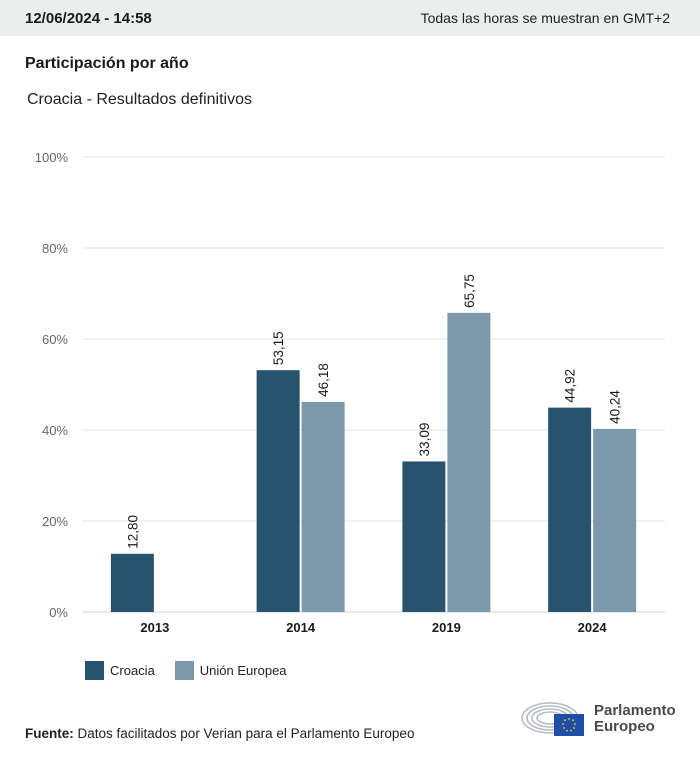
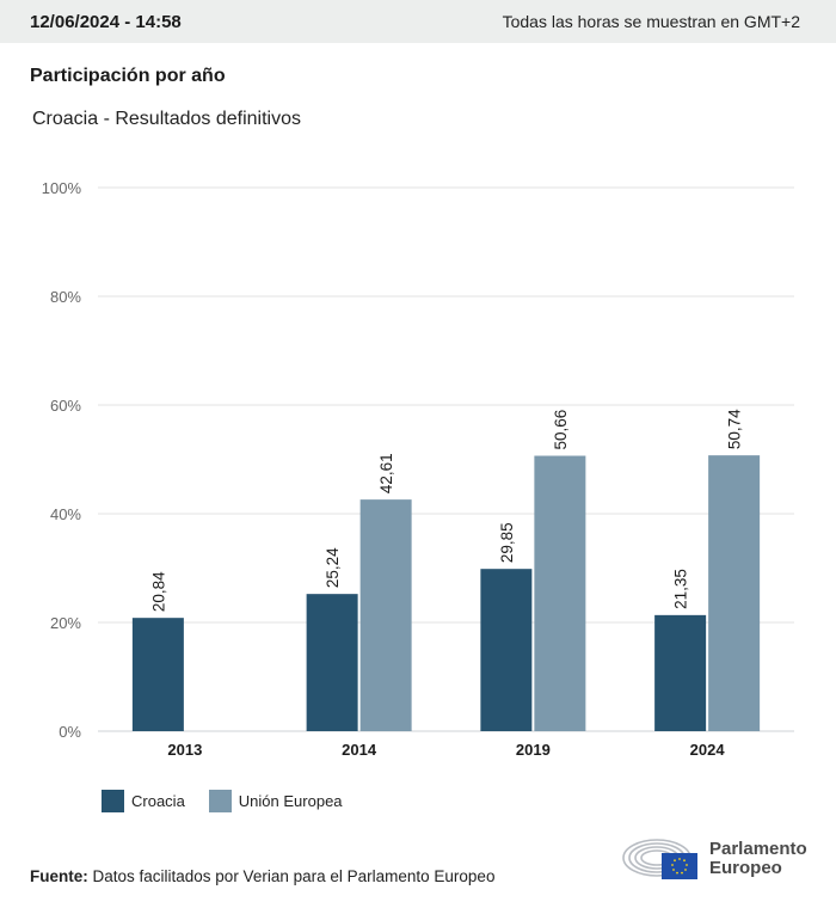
Croacia/2013: 12,80 -> 20,84
Croacia/2014: 53,15 -> 25,24
Unión Europea/2014: 46,18 -> 42,61
Croacia/2019: 33,09 -> 29,85
Unión Europea/2019: 65,75 -> 50,66
Croacia/2024: 44,92 -> 21,35
Unión Europea/2024: 40,24 -> 50,74
